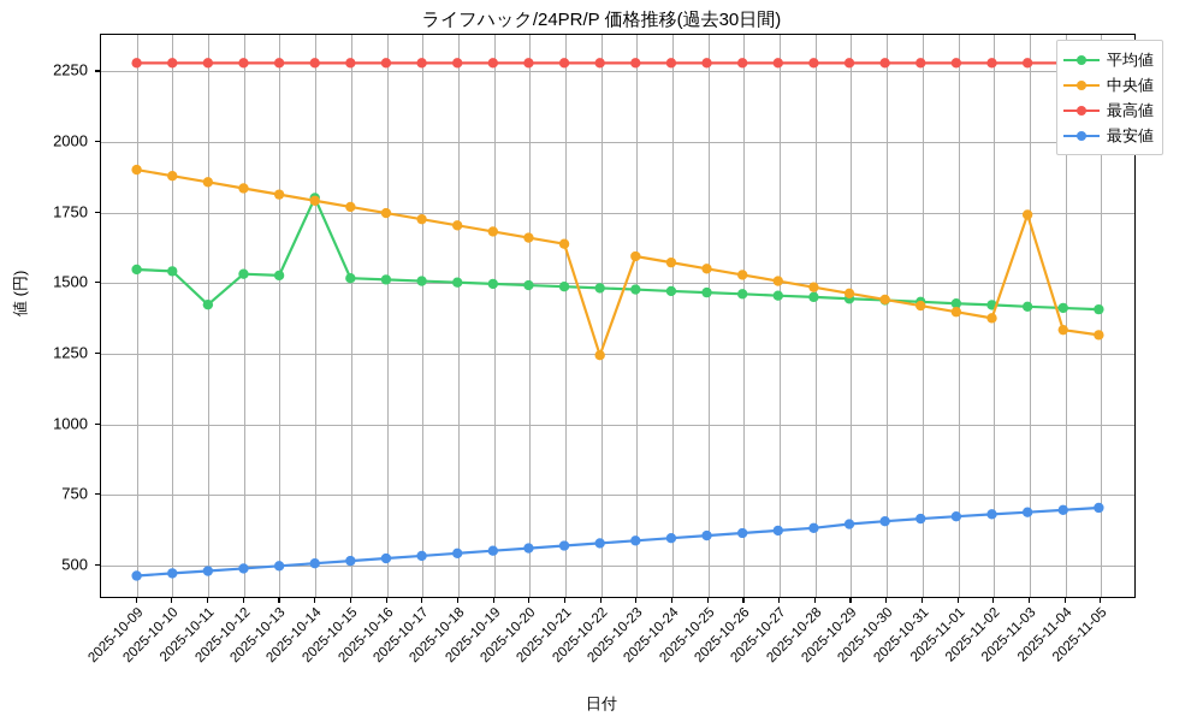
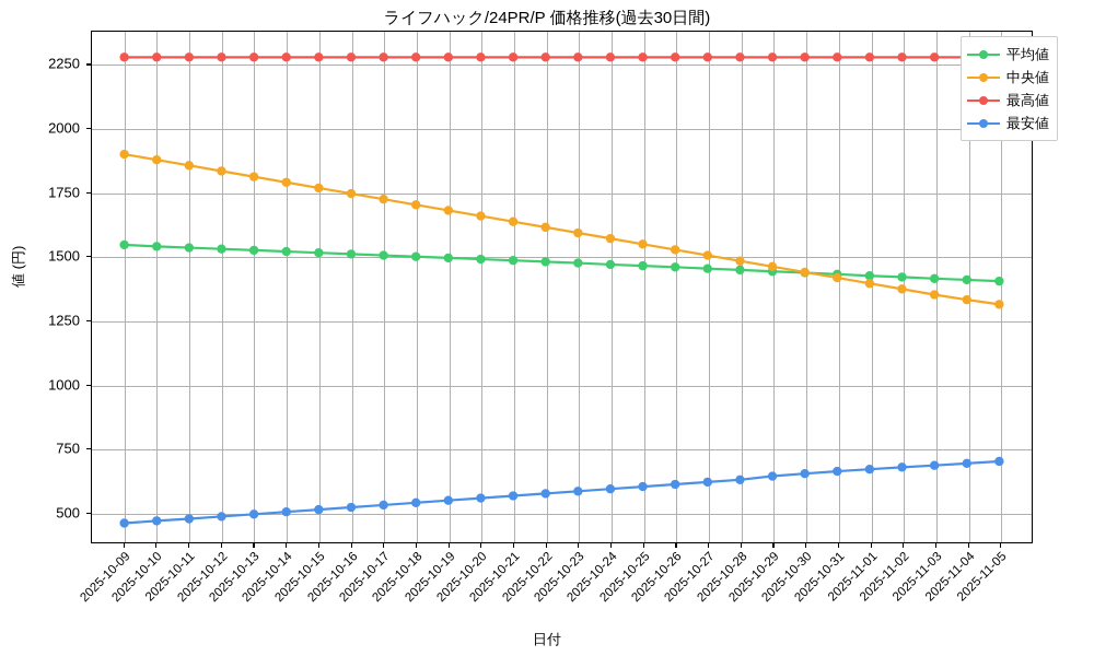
平均値/2025-10-11: 1420 -> 1530
平均値/2025-10-14: 1800 -> 1520
中央値/2025-10-22: 1240 -> 1610
中央値/2025-11-03: 1740 -> 1350
